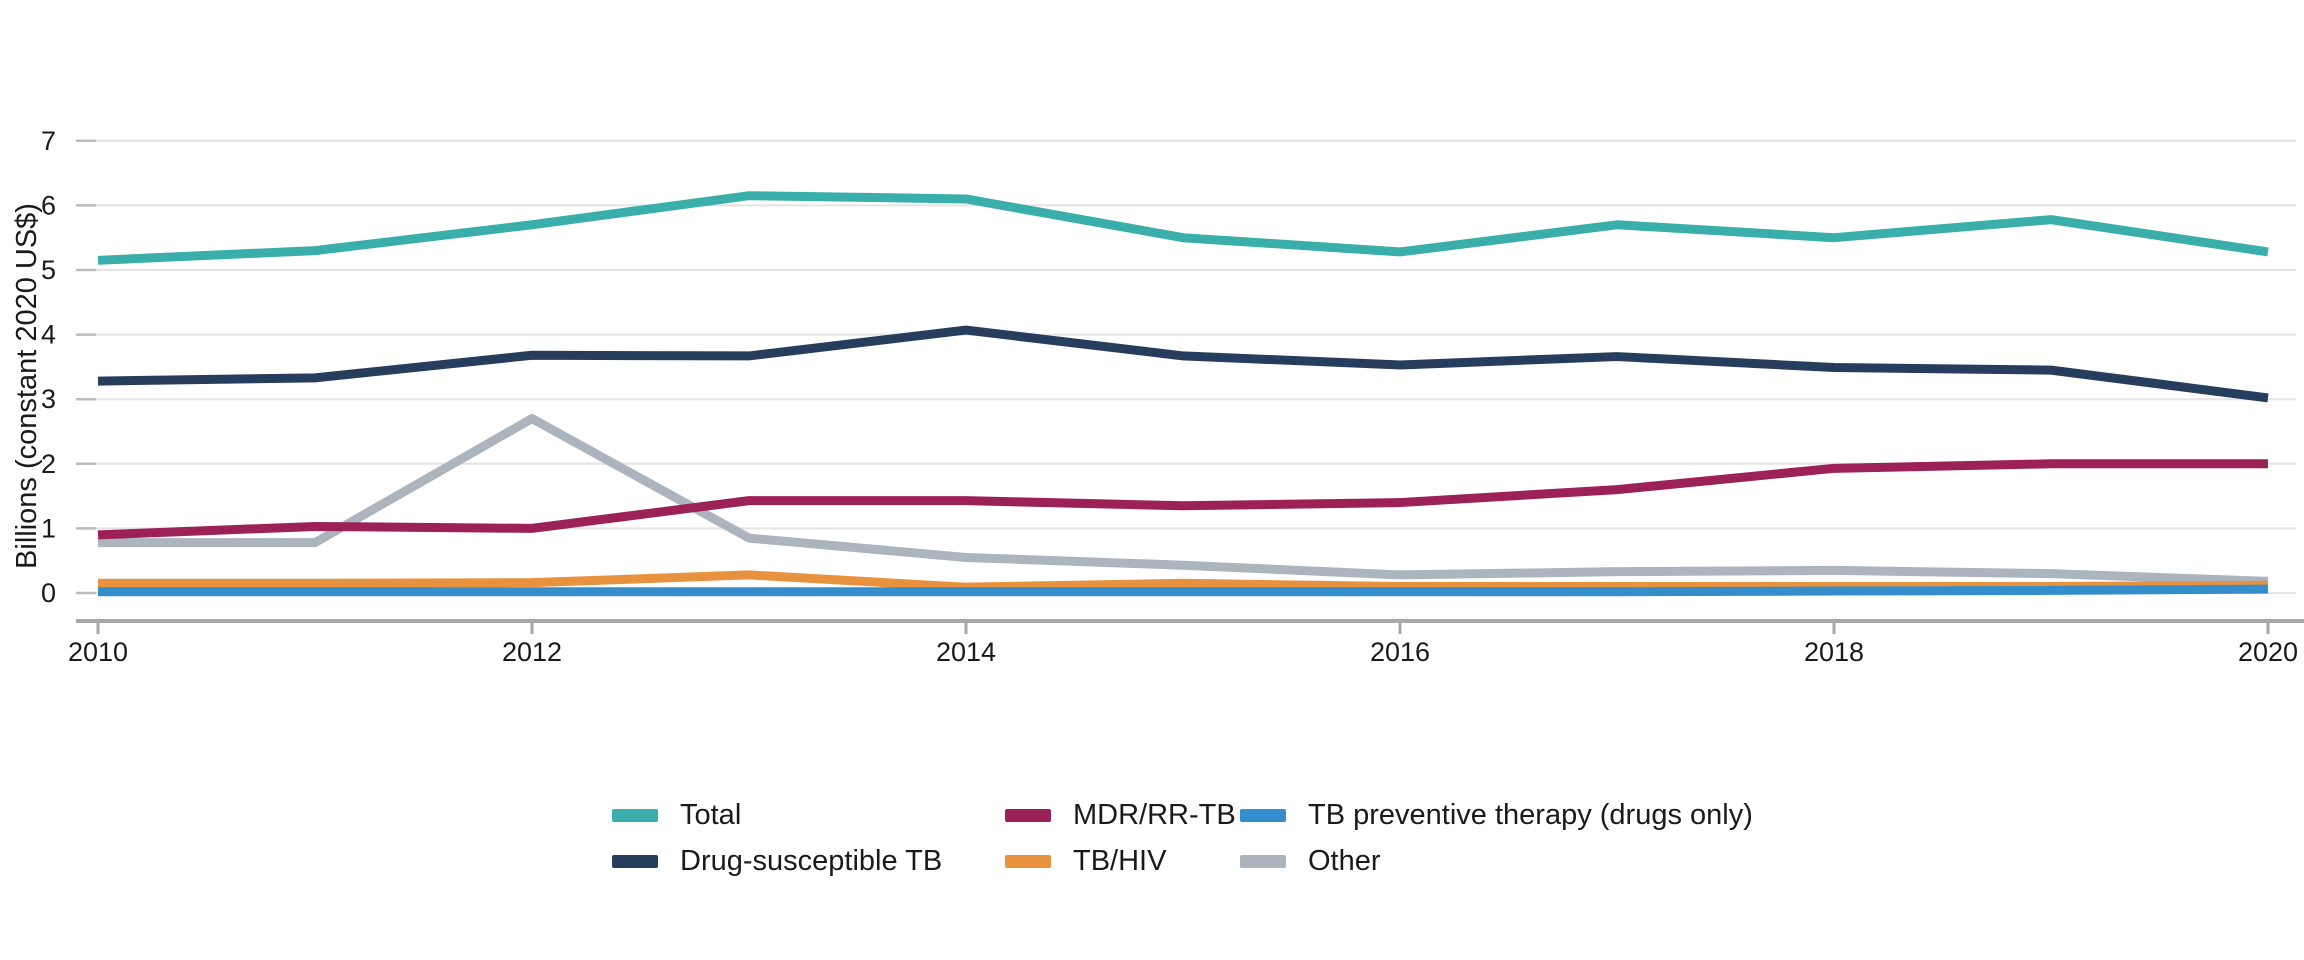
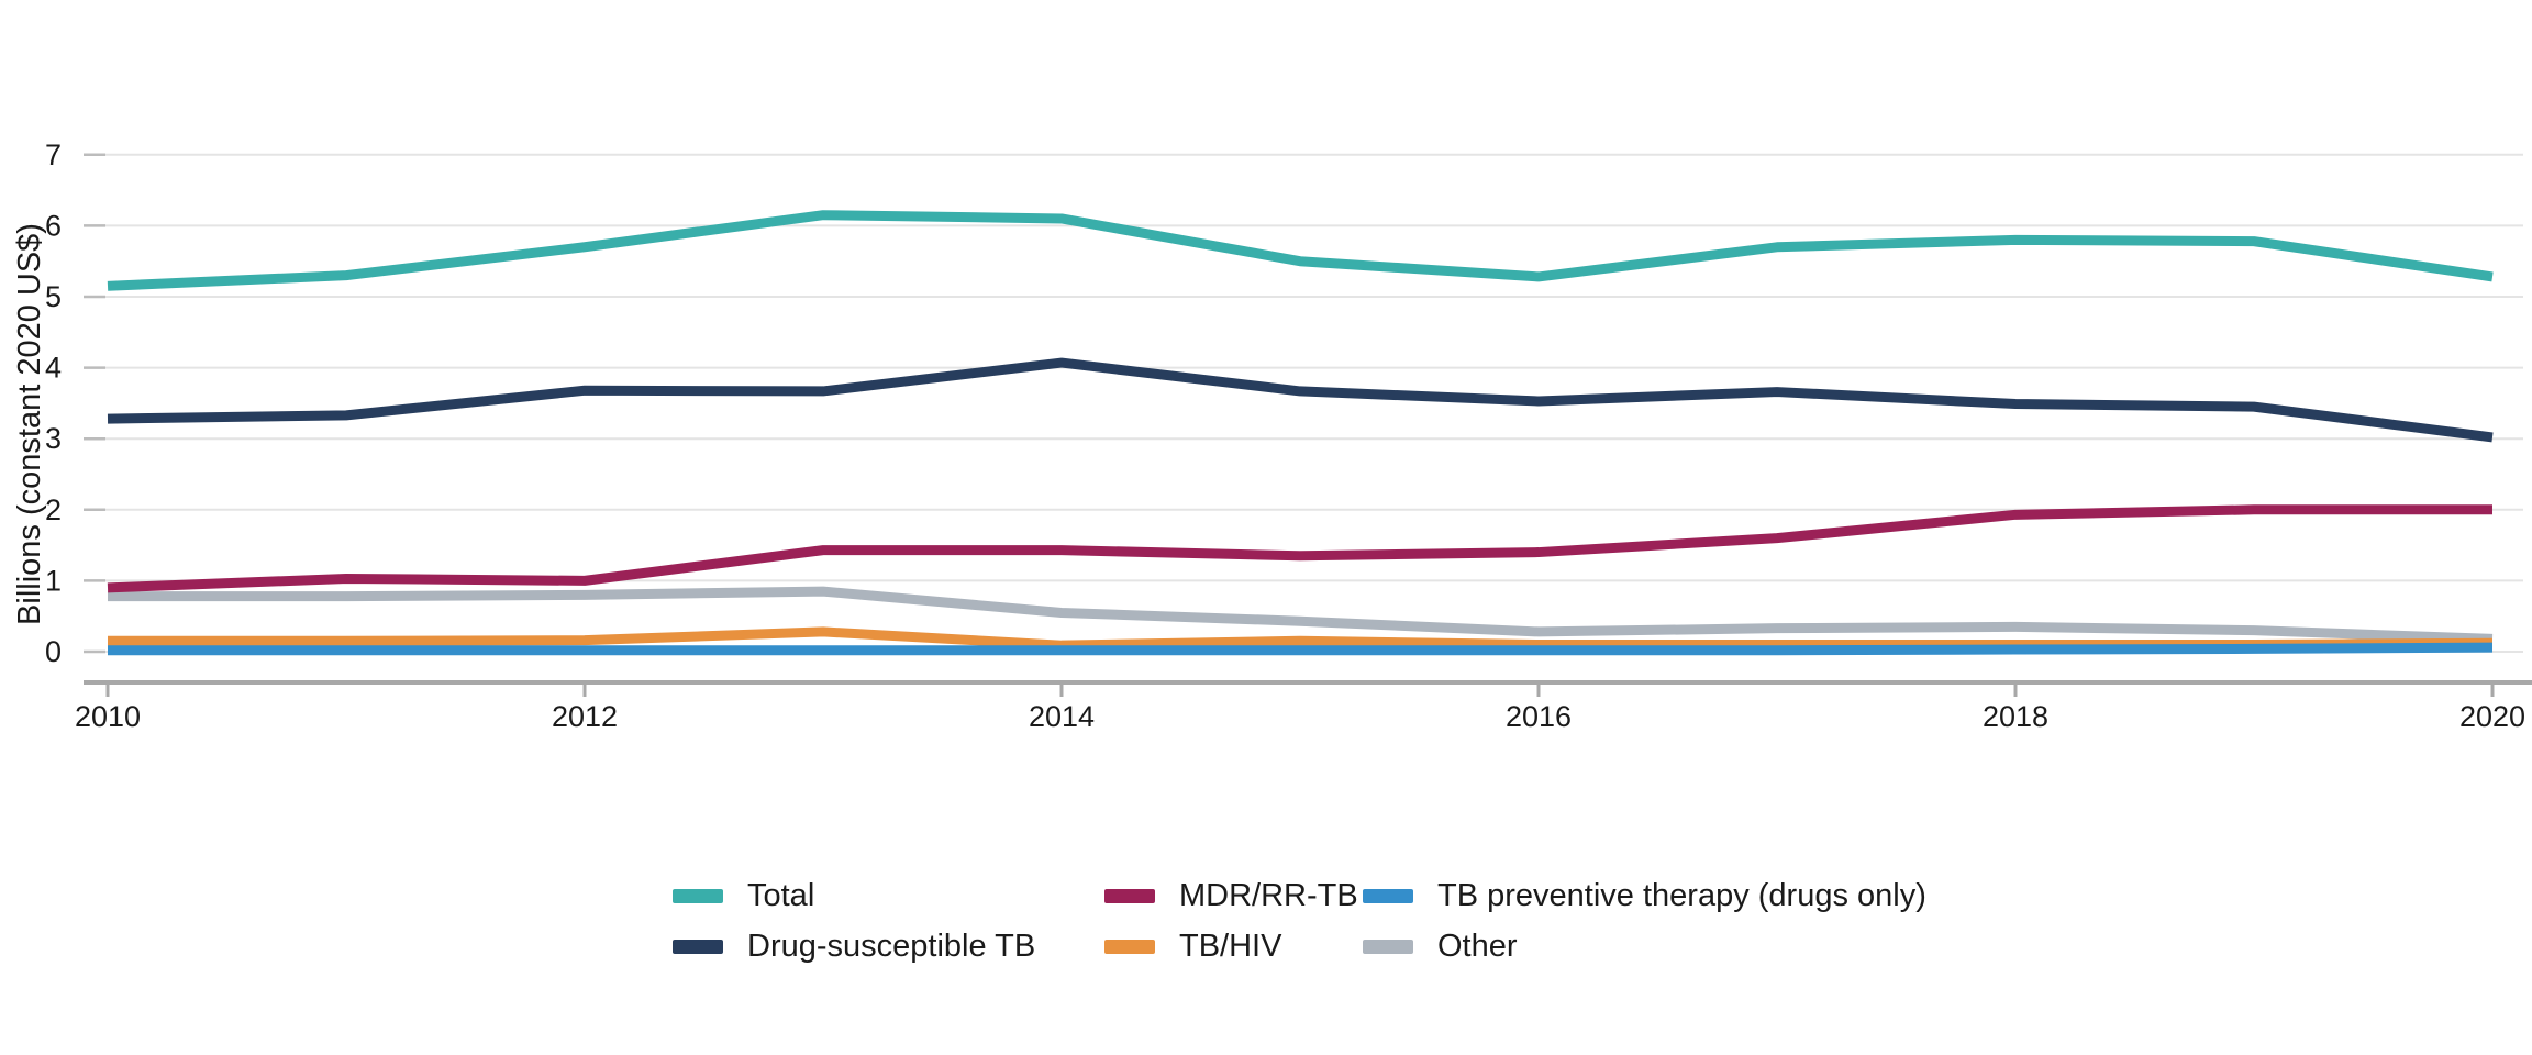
Other/2012: 2.7 -> 0.8
Total/2018: 5.5 -> 5.8
